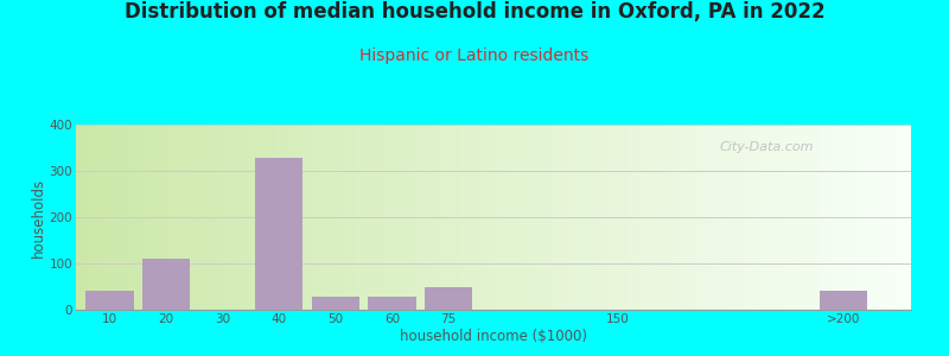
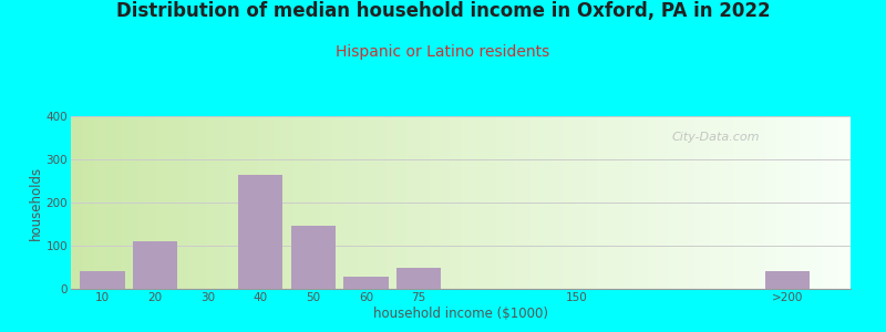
40: 328 -> 265
50: 28 -> 145
